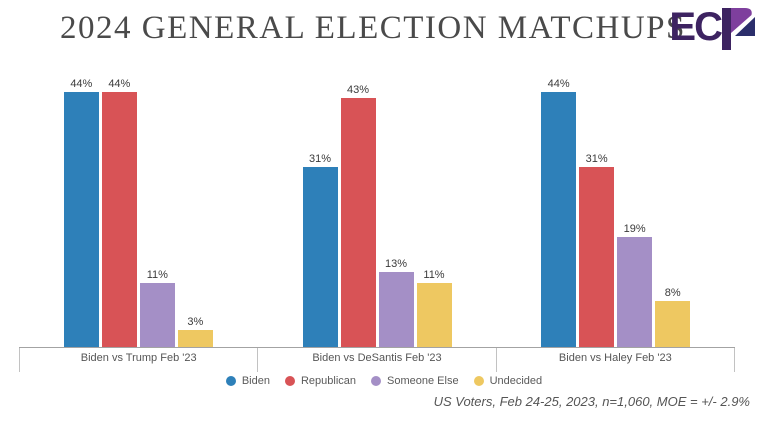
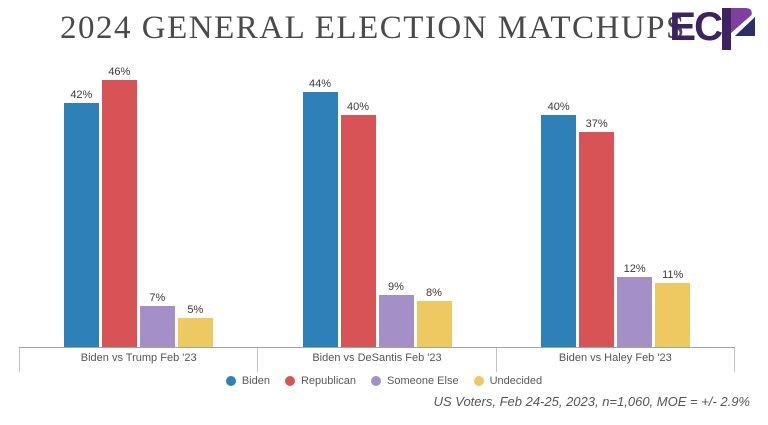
Biden/Biden vs Trump Feb '23: 44% -> 42%
Republican/Biden vs Trump Feb '23: 44% -> 46%
Someone Else/Biden vs Trump Feb '23: 11% -> 7%
Undecided/Biden vs Trump Feb '23: 3% -> 5%
Biden/Biden vs DeSantis Feb '23: 31% -> 44%
Republican/Biden vs DeSantis Feb '23: 43% -> 40%
Someone Else/Biden vs DeSantis Feb '23: 13% -> 9%
Undecided/Biden vs DeSantis Feb '23: 11% -> 8%
Biden/Biden vs Haley Feb '23: 44% -> 40%
Republican/Biden vs Haley Feb '23: 31% -> 37%
Someone Else/Biden vs Haley Feb '23: 19% -> 12%
Undecided/Biden vs Haley Feb '23: 8% -> 11%
